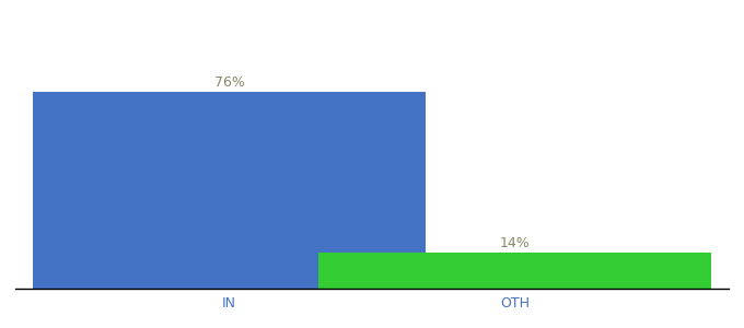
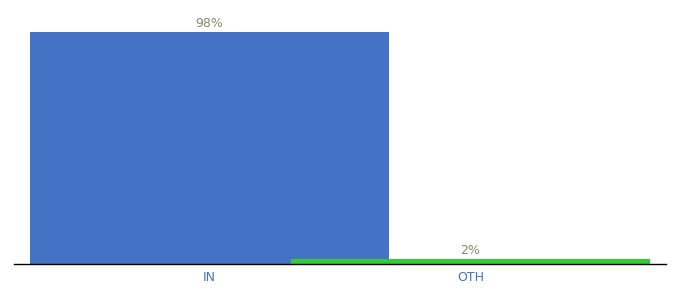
IN: 76% -> 98%
OTH: 14% -> 2%
